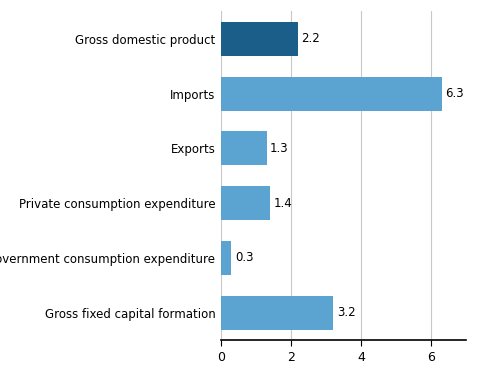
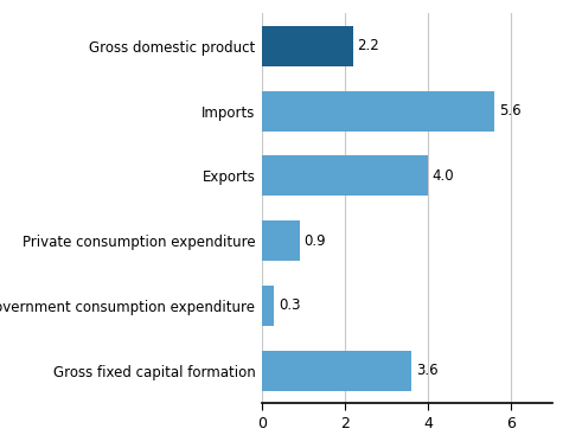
Imports: 6.3 -> 5.6
Exports: 1.3 -> 4.0
Private consumption expenditure: 1.4 -> 0.9
Gross fixed capital formation: 3.2 -> 3.6
